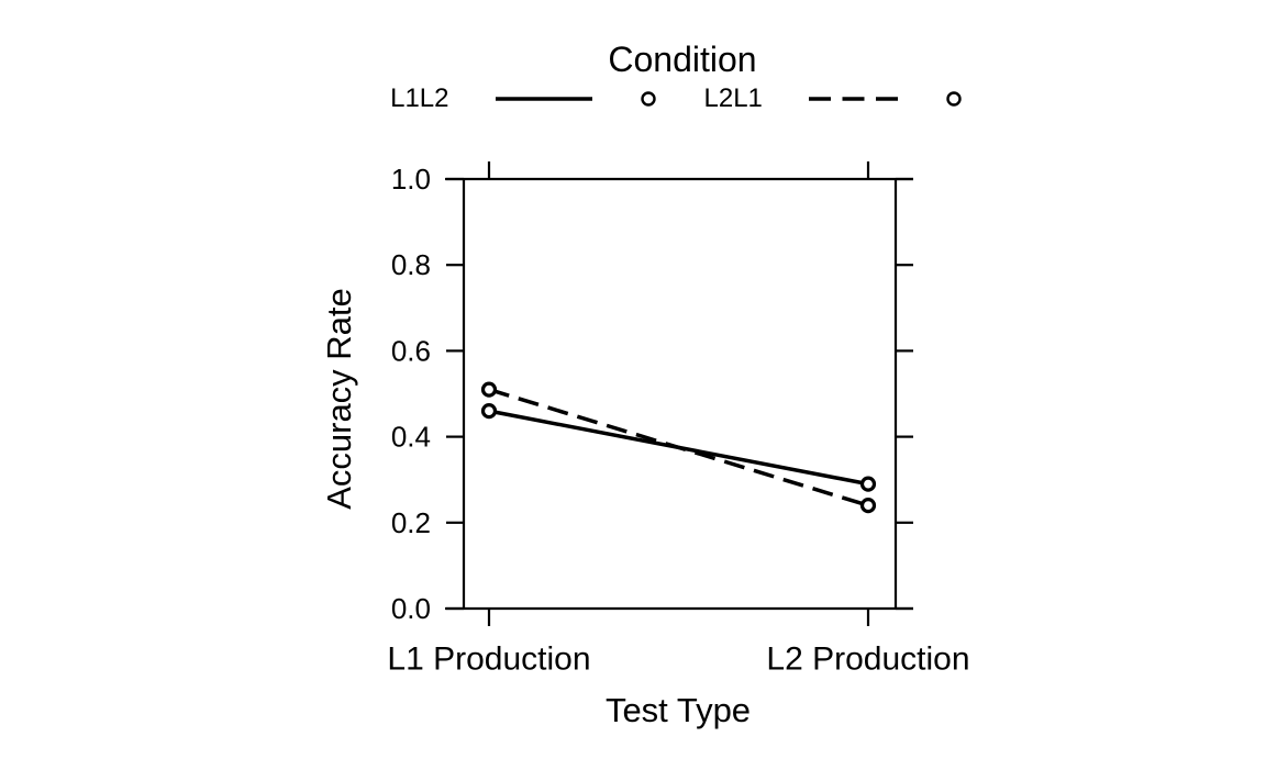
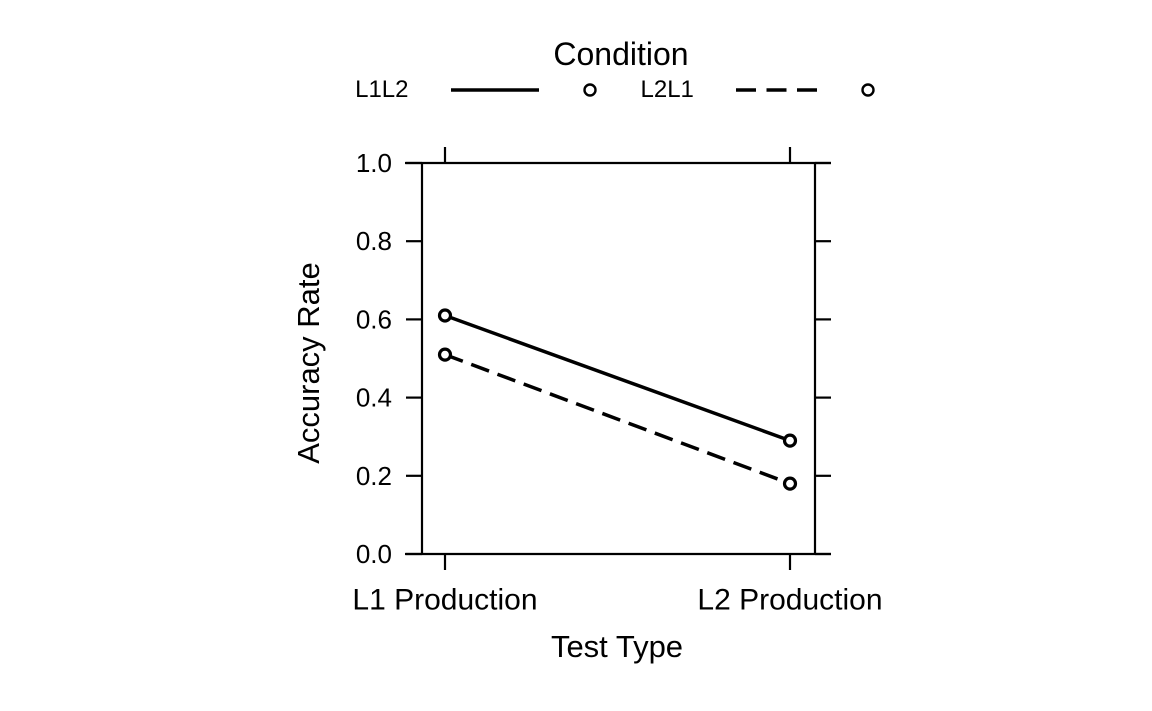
L1L2/L1 Production: 0.46 -> 0.61
L2L1/L2 Production: 0.24 -> 0.18
